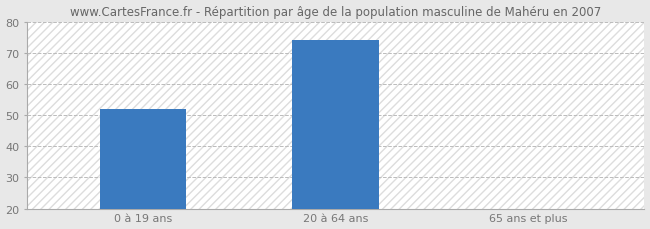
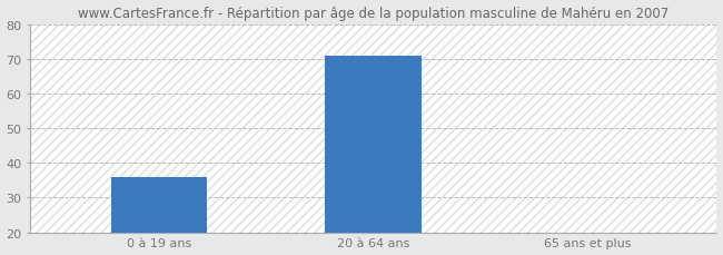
0 à 19 ans: 52 -> 36
20 à 64 ans: 74 -> 71
